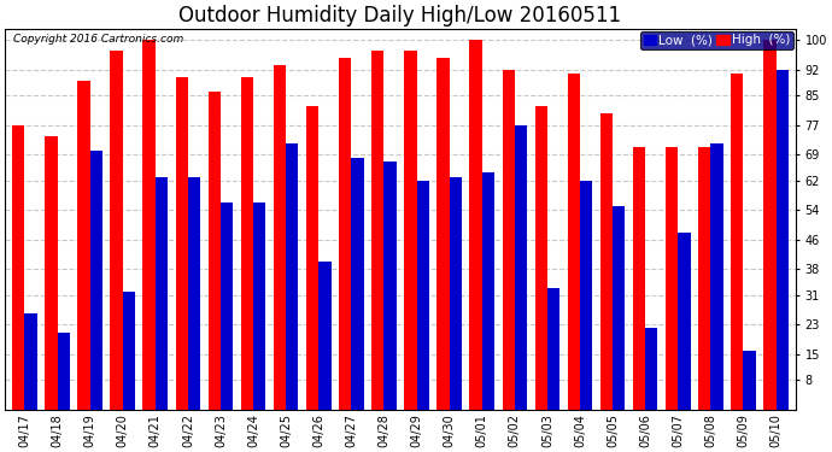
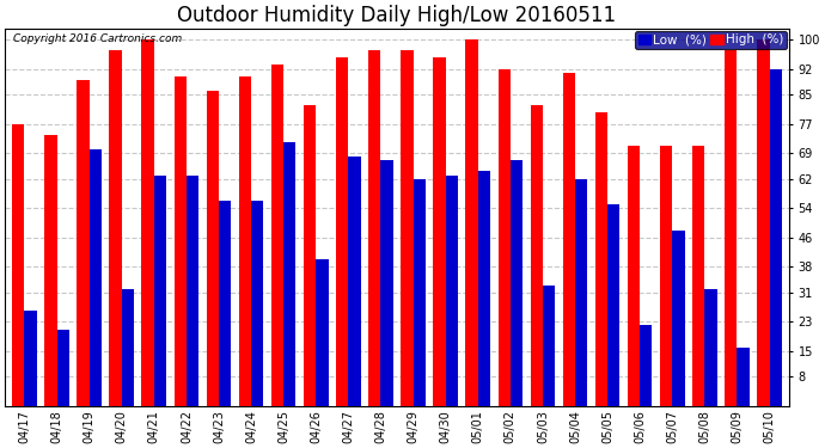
Low (%)/05/02: 77 -> 67
Low (%)/05/08: 72 -> 32
High (%)/05/09: 91 -> 97
